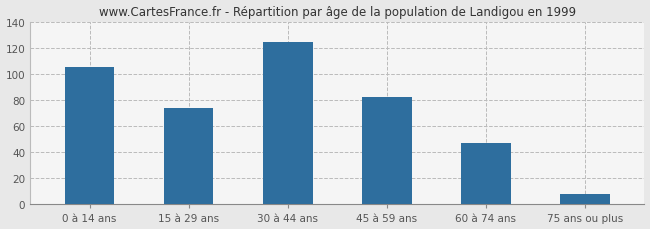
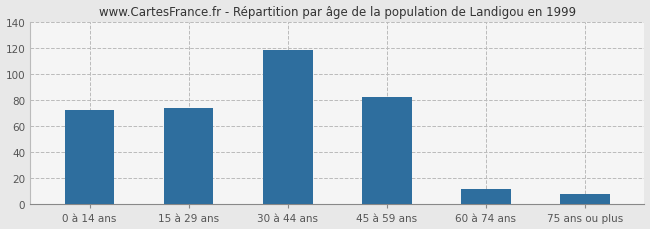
0 à 14 ans: 105 -> 72
30 à 44 ans: 124 -> 118
60 à 74 ans: 47 -> 12
